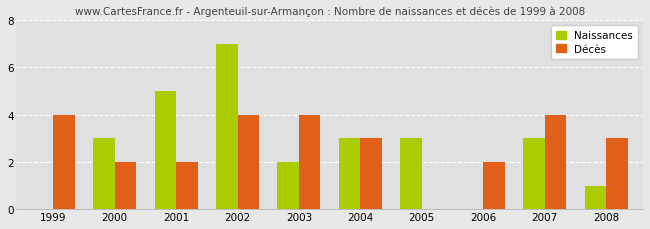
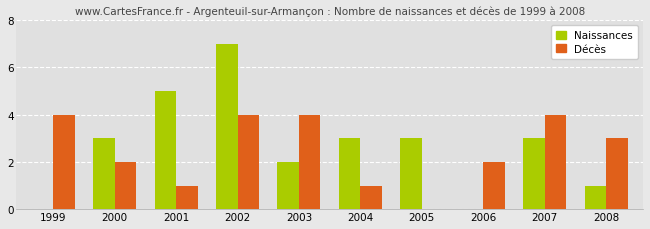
Décès/2001: 2 -> 1
Décès/2004: 3 -> 1
